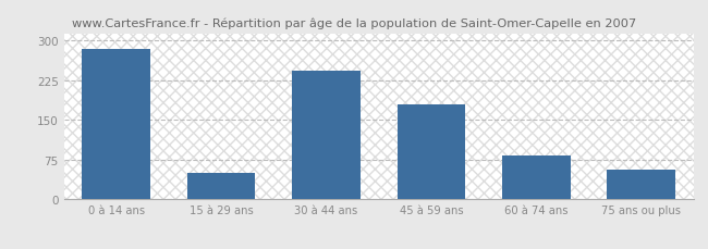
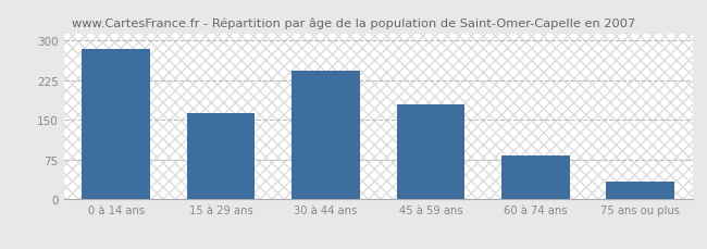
15 à 29 ans: 50 -> 163
75 ans ou plus: 55 -> 33
